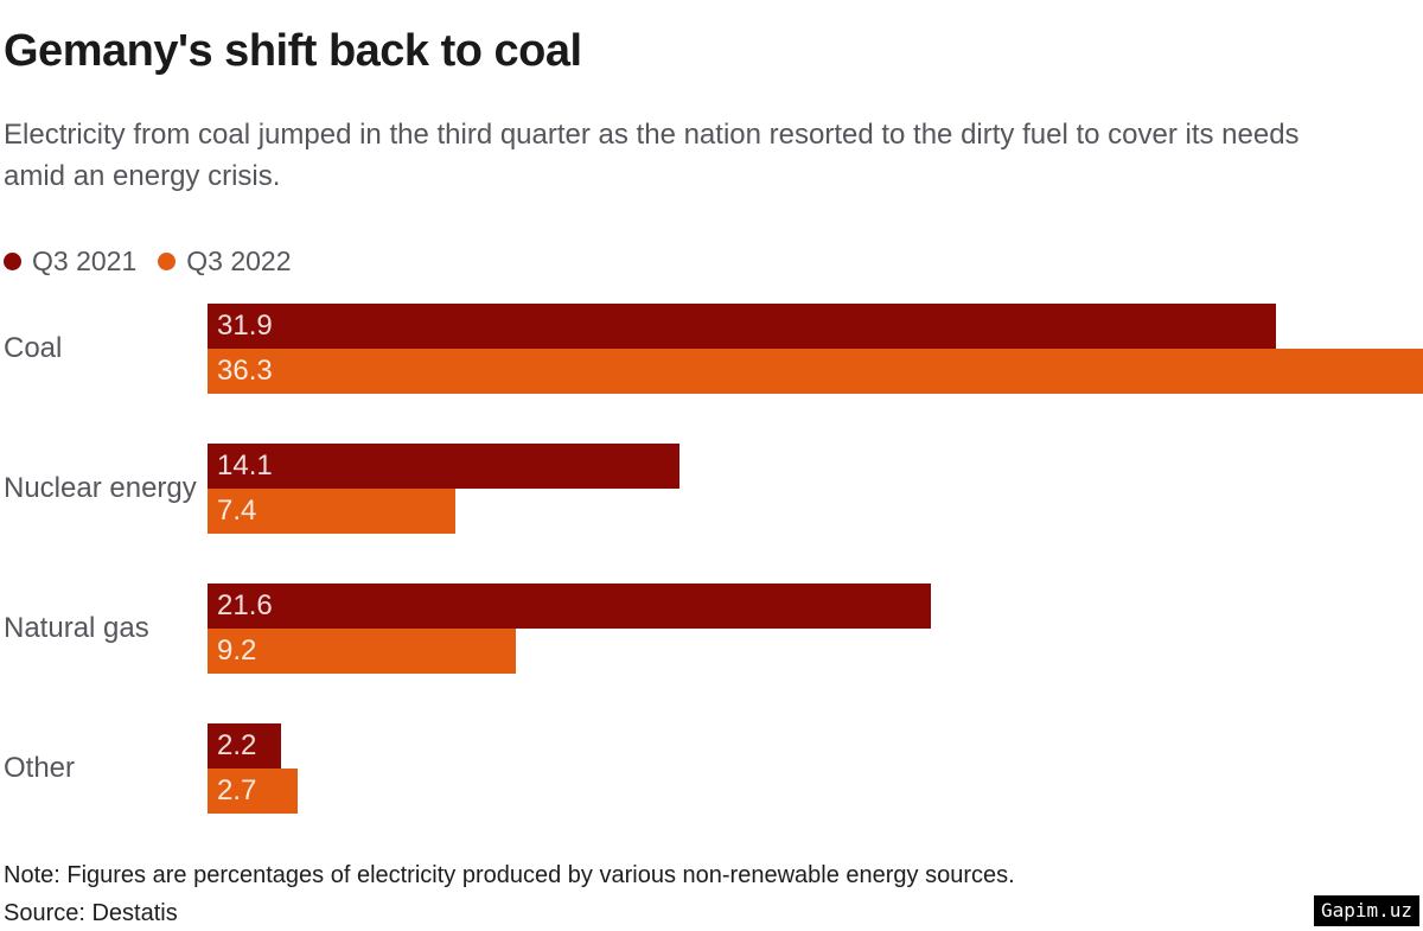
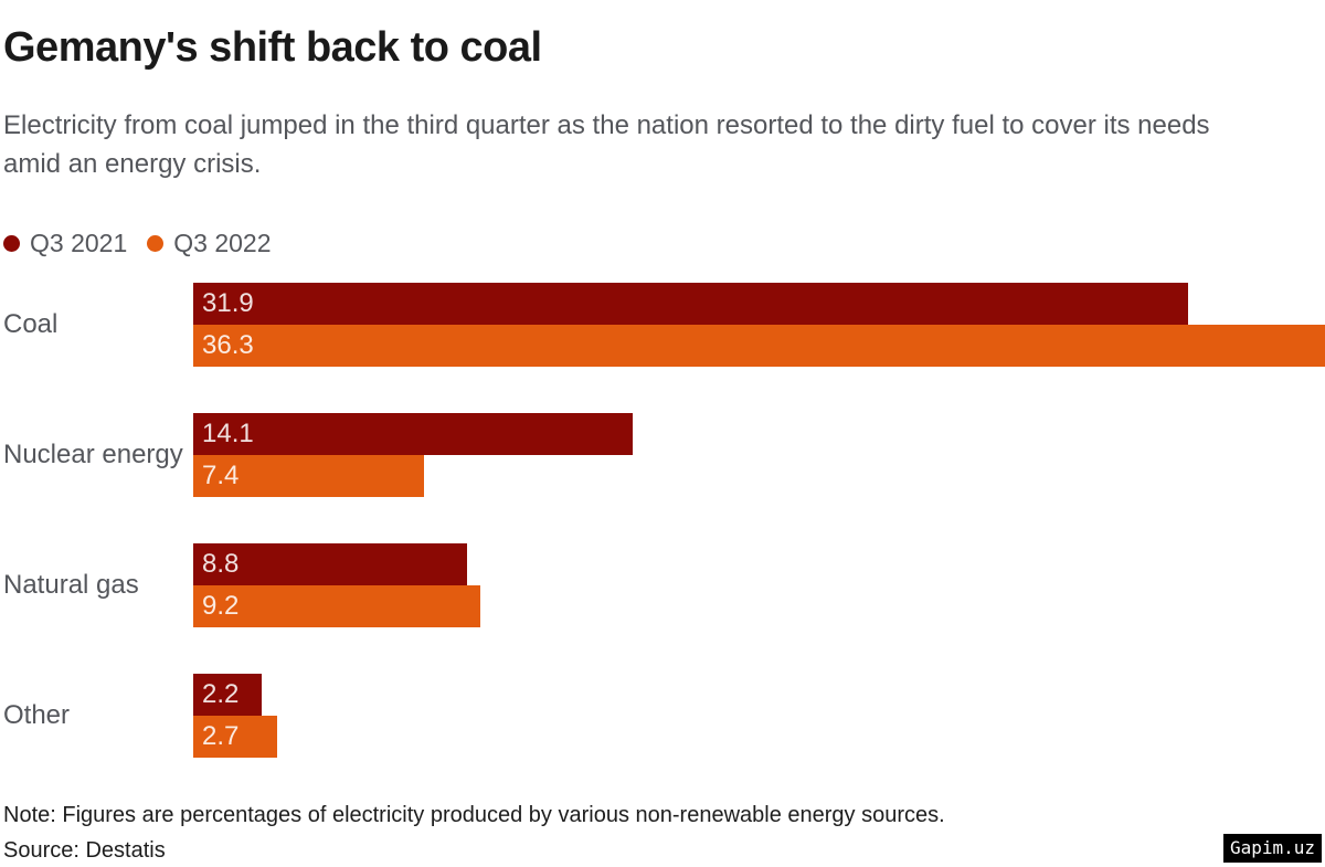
Q3 2021/Natural gas: 21.6 -> 8.8
